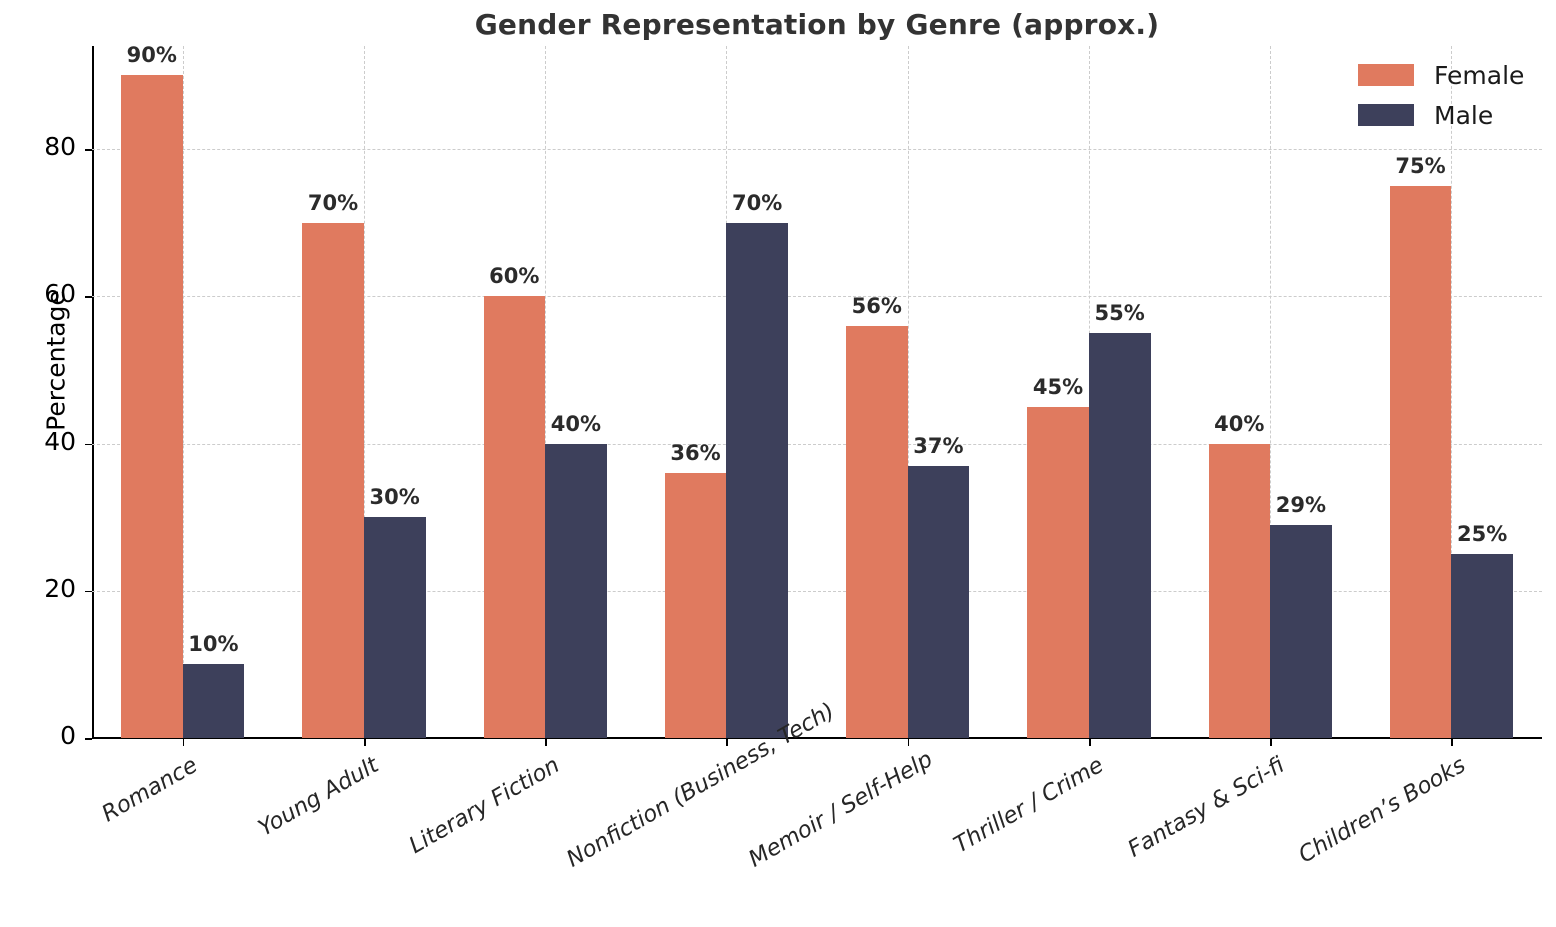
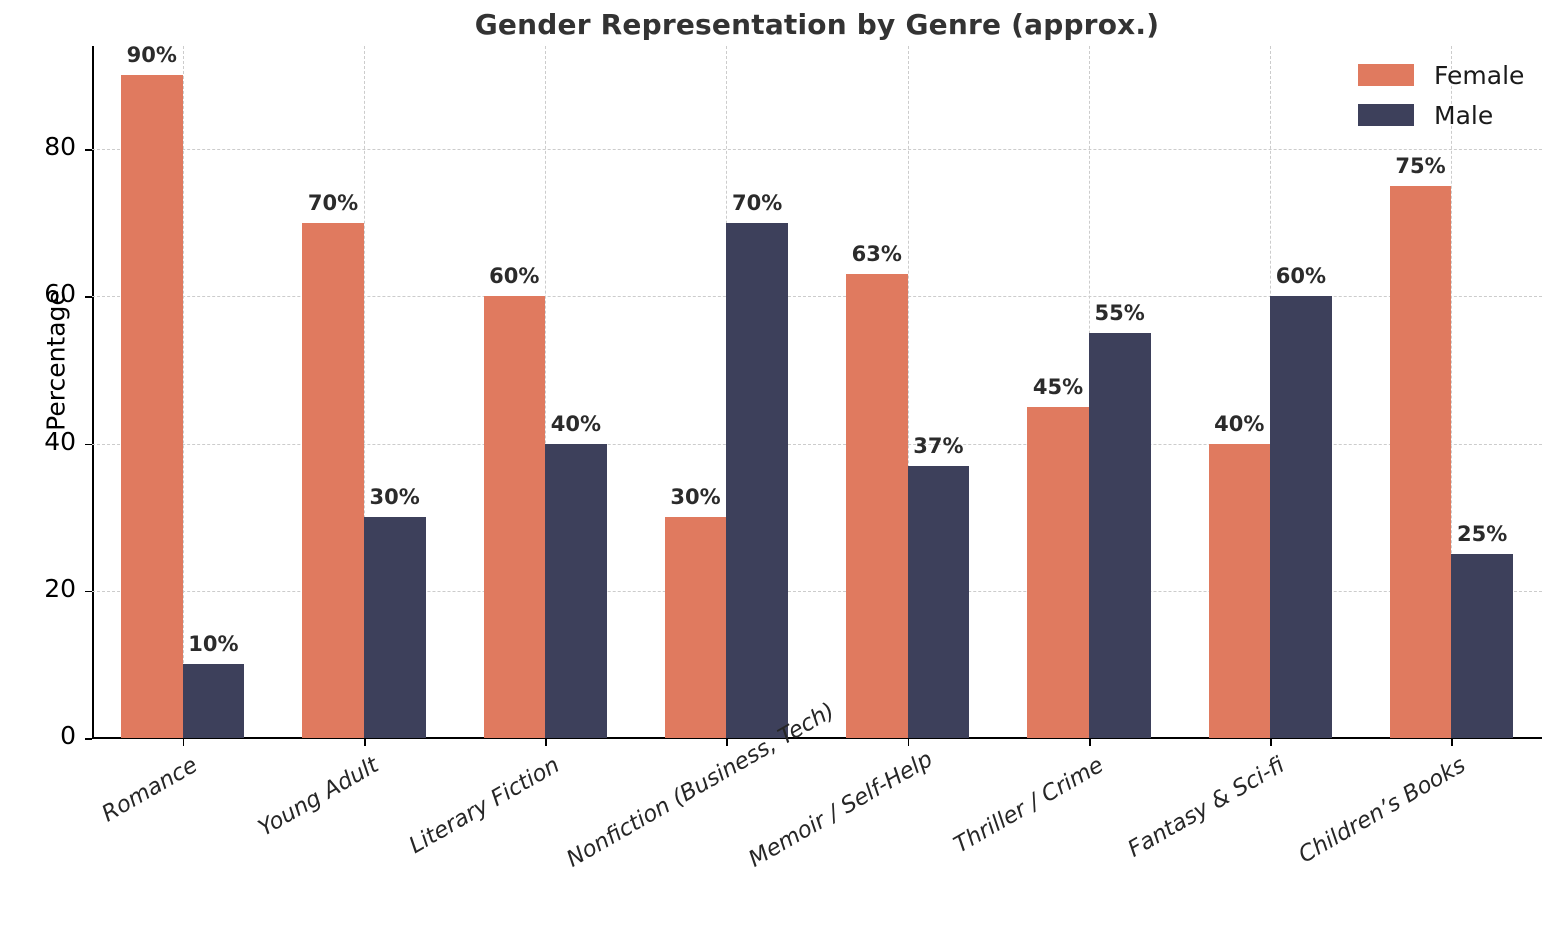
Female/Nonfiction (Business, Tech): 36% -> 30%
Female/Memoir / Self-Help: 56% -> 63%
Male/Fantasy & Sci-fi: 29% -> 60%
